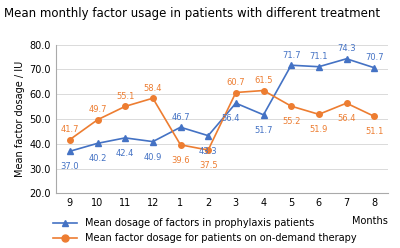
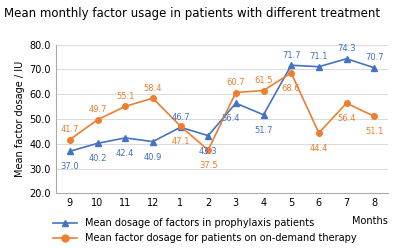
Mean factor dosage for patients on on-demand therapy/1: 39.6 -> 47.1
Mean factor dosage for patients on on-demand therapy/5: 55.2 -> 68.6
Mean factor dosage for patients on on-demand therapy/6: 51.9 -> 44.4
